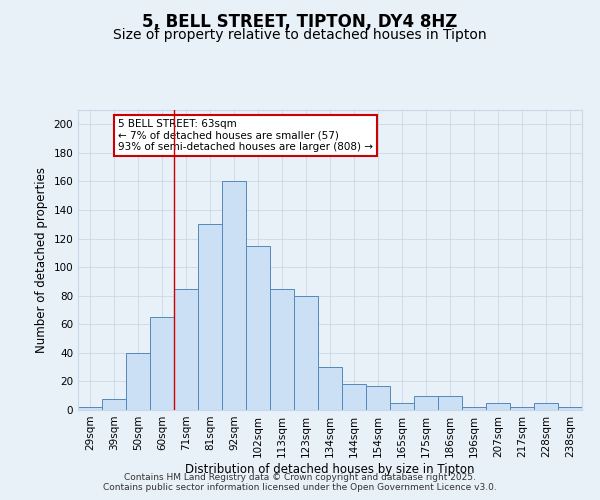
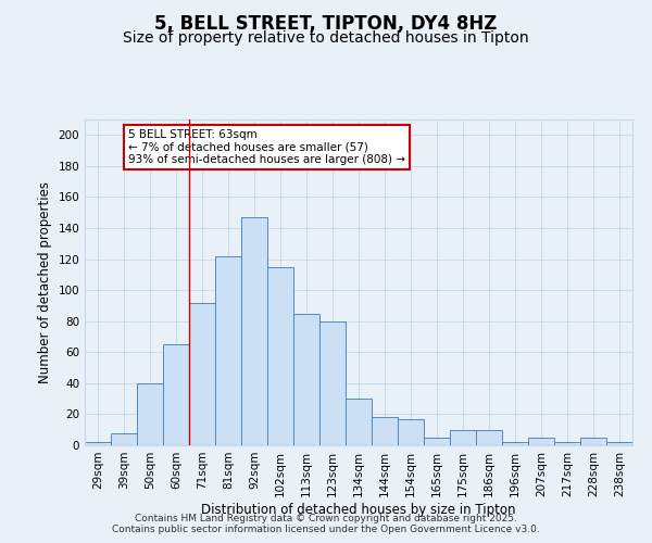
71sqm: 85 -> 92
81sqm: 130 -> 122
92sqm: 160 -> 147
